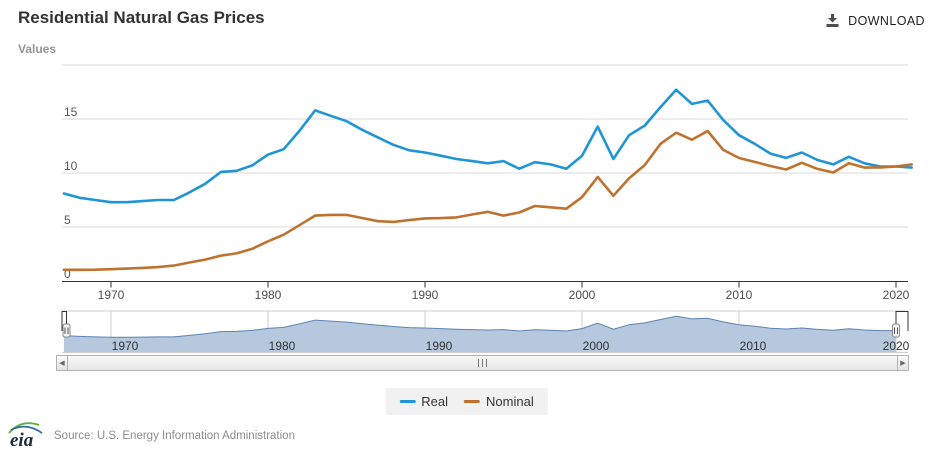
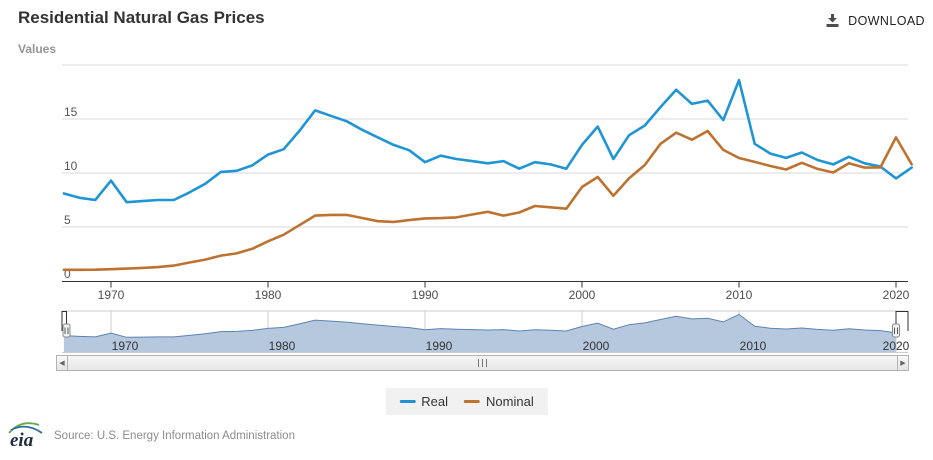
Real/1970: 7.3 -> 9.3
Real/1990: 11.9 -> 11.0
Real/2000: 11.6 -> 12.6
Nominal/2000: 7.8 -> 8.7
Real/2010: 13.5 -> 18.6
Real/2020: 10.6 -> 9.5
Nominal/2020: 10.6 -> 13.3
